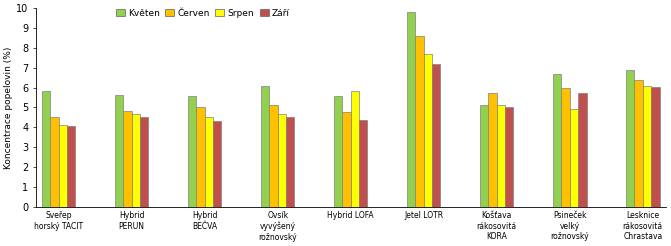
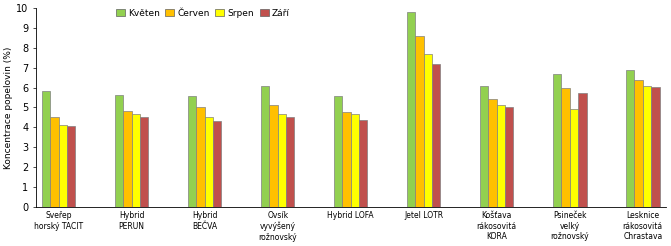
Srpen/Hybrid LOFA: 5.8 -> 4.7
Květen/Košťava rákosovitá KORA: 5.1 -> 6.1
Červen/Košťava rákosovitá KORA: 5.7 -> 5.4
